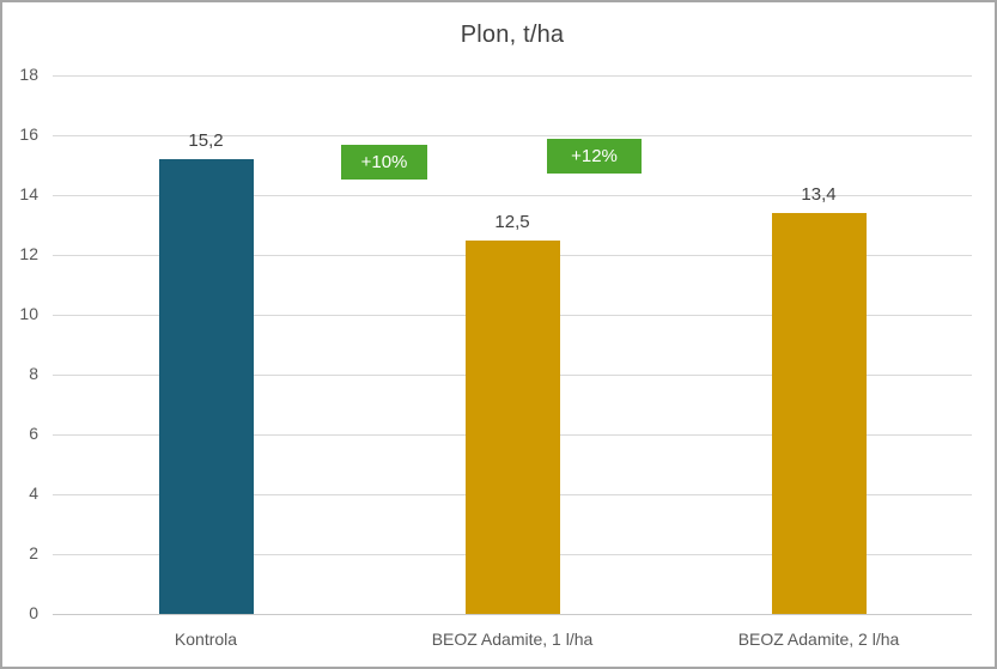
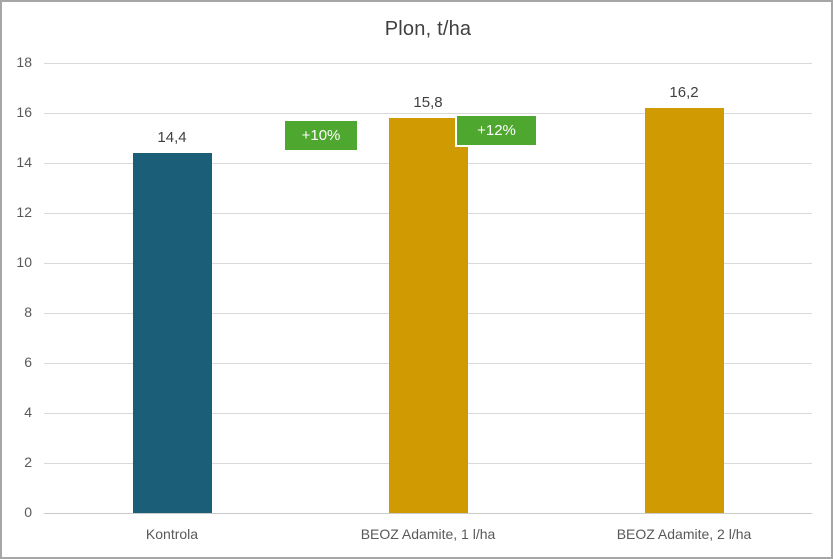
Kontrola: 15,2 -> 14,4
BEOZ Adamite, 1 l/ha: 12,5 -> 15,8
BEOZ Adamite, 2 l/ha: 13,4 -> 16,2
